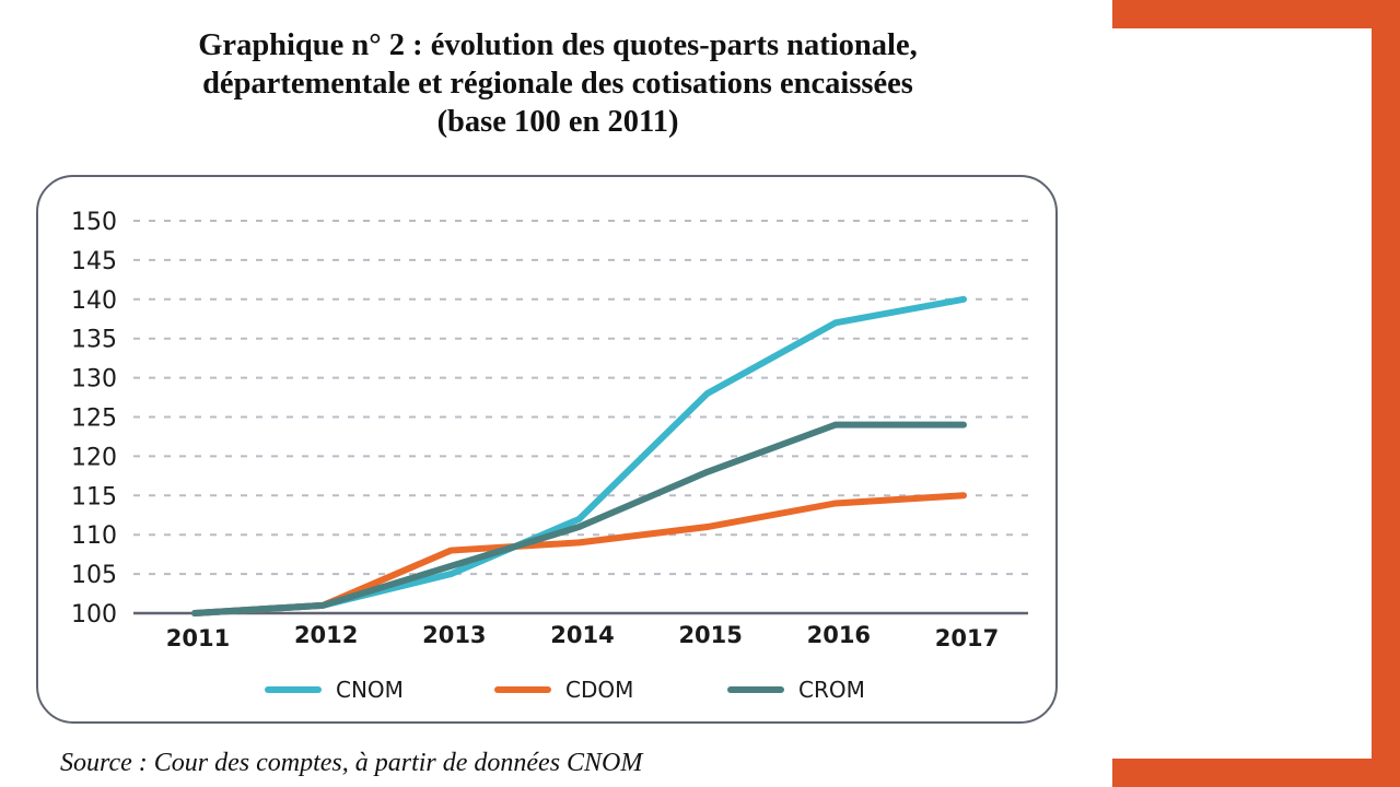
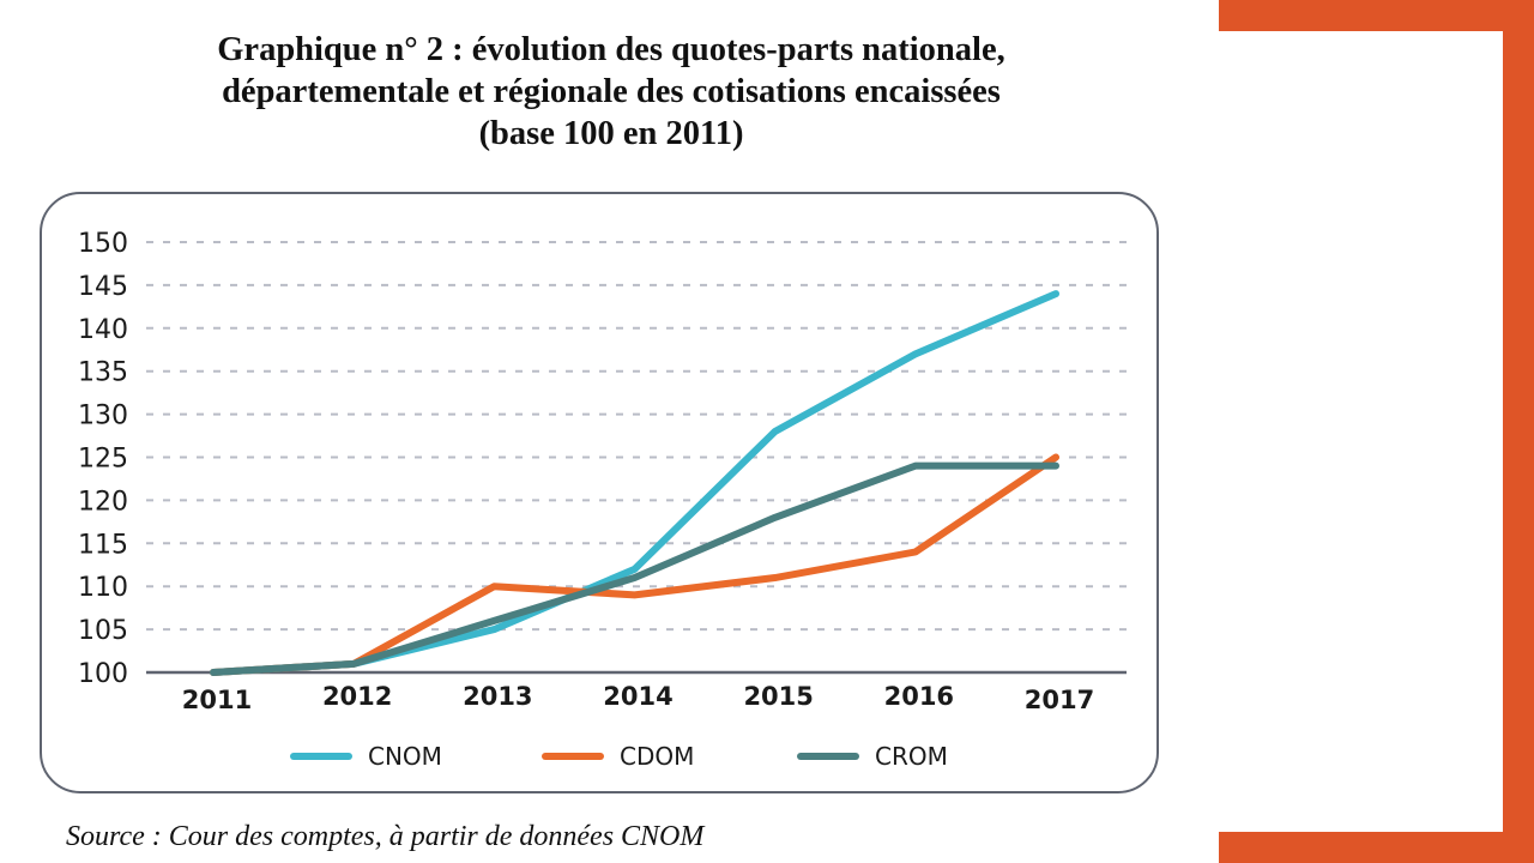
CDOM/2013: 108 -> 110
CNOM/2017: 140 -> 144
CDOM/2017: 115 -> 125
